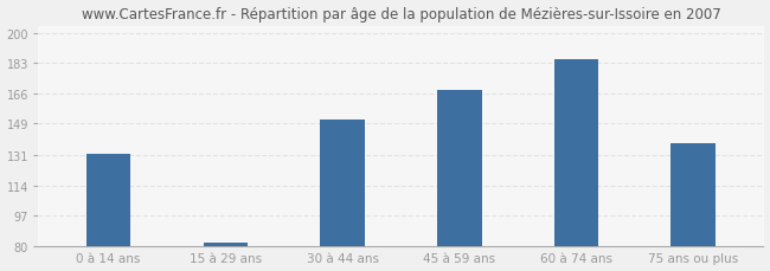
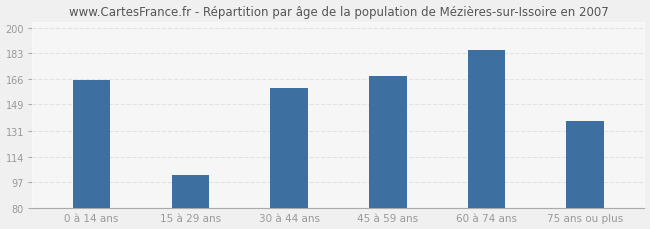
0 à 14 ans: 132 -> 165
15 à 29 ans: 82 -> 102
30 à 44 ans: 151 -> 160
